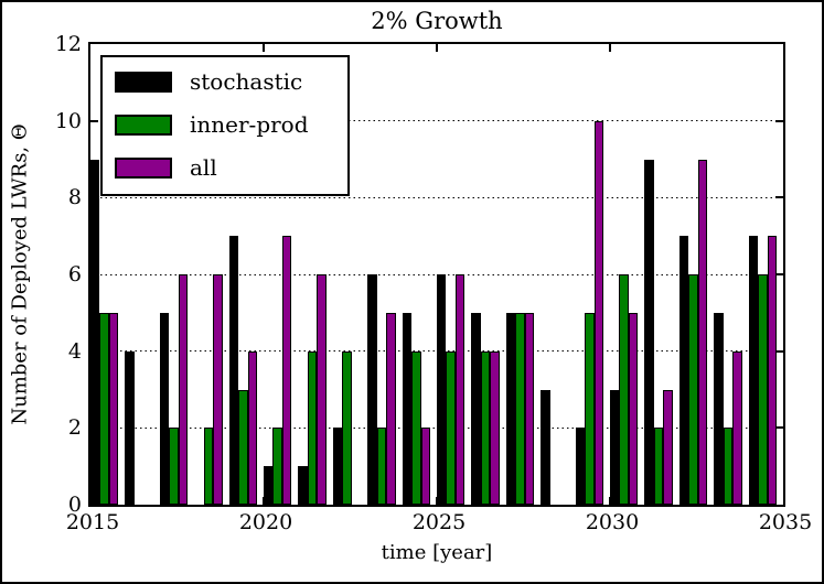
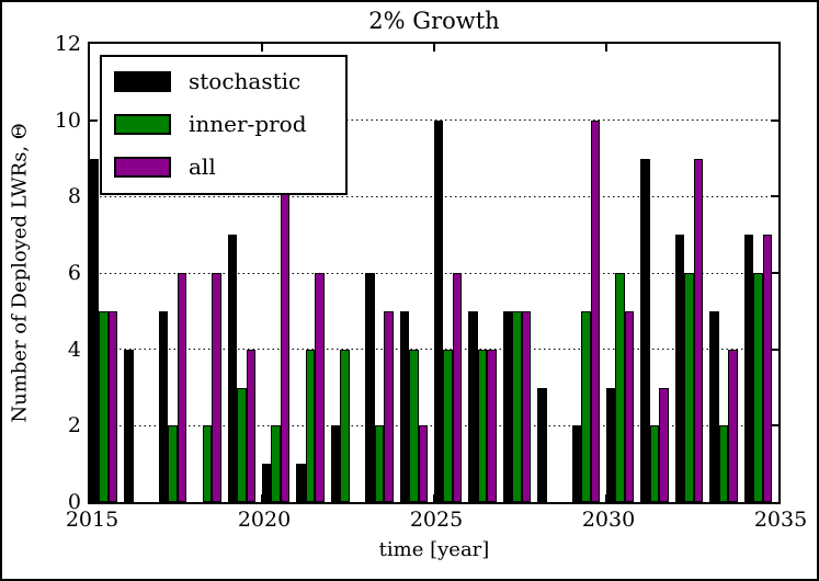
all/2020: 7 -> 9
stochastic/2025: 6 -> 10
